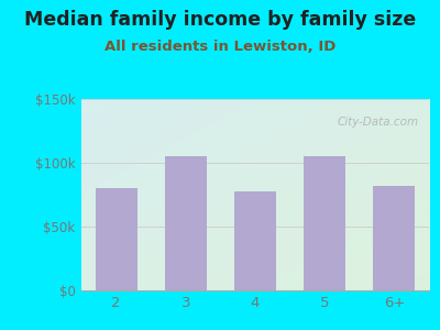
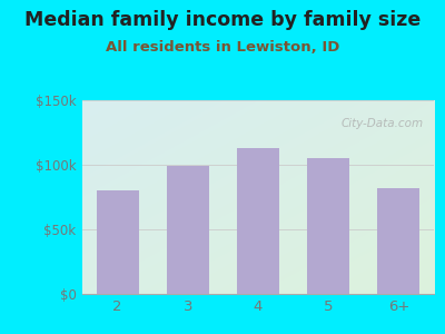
3: $105k -> $99k
4: $78k -> $113k
